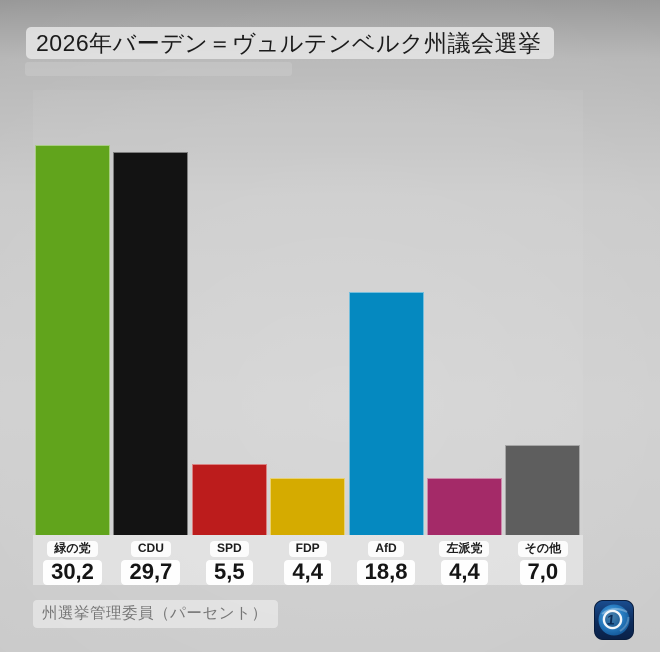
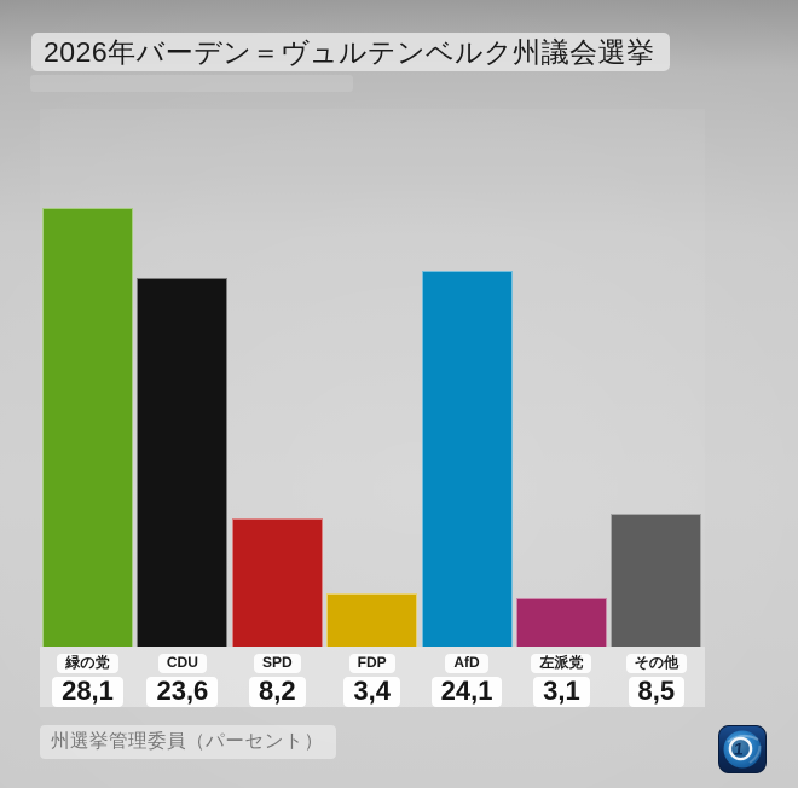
緑の党: 30,2 -> 28,1
CDU: 29,7 -> 23,6
SPD: 5,5 -> 8,2
FDP: 4,4 -> 3,4
AfD: 18,8 -> 24,1
左派党: 4,4 -> 3,1
その他: 7,0 -> 8,5
